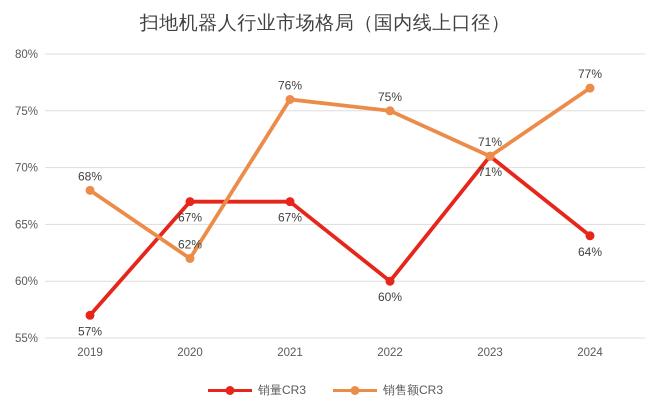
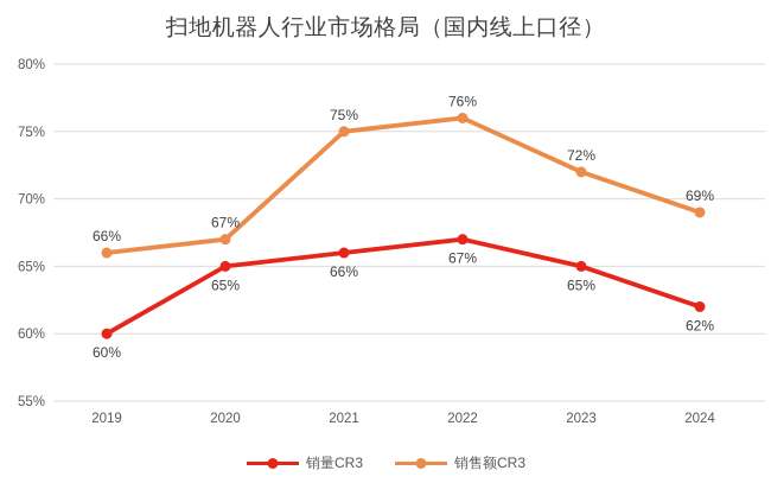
销量CR3/2019: 57% -> 60%
销售额CR3/2019: 68% -> 66%
销量CR3/2020: 67% -> 65%
销售额CR3/2020: 62% -> 67%
销量CR3/2021: 67% -> 66%
销售额CR3/2021: 76% -> 75%
销量CR3/2022: 60% -> 67%
销售额CR3/2022: 75% -> 76%
销量CR3/2023: 71% -> 65%
销售额CR3/2023: 71% -> 72%
销量CR3/2024: 64% -> 62%
销售额CR3/2024: 77% -> 69%
